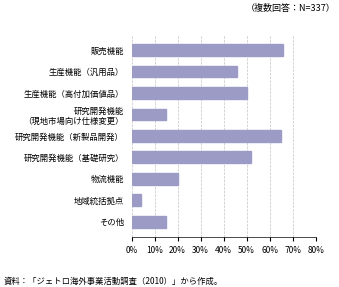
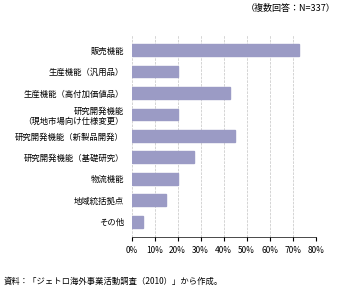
販売機能: 66% -> 73%
生産機能（汎用品）: 46% -> 20%
生産機能（高付加価値品）: 50% -> 43%
研究開発機能 （現地市場向け仕様変更）: 15% -> 20%
研究開発機能（新製品開発）: 65% -> 45%
研究開発機能（基礎研究）: 52% -> 27%
地域統括拠点: 4% -> 15%
その他: 15% -> 5%
